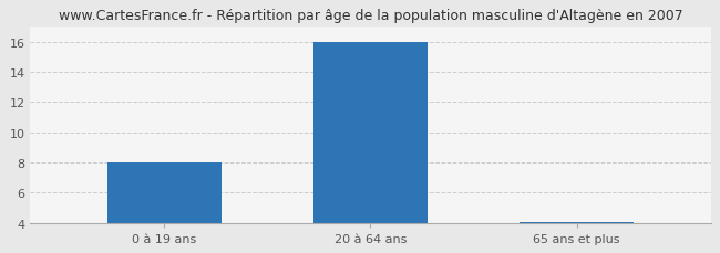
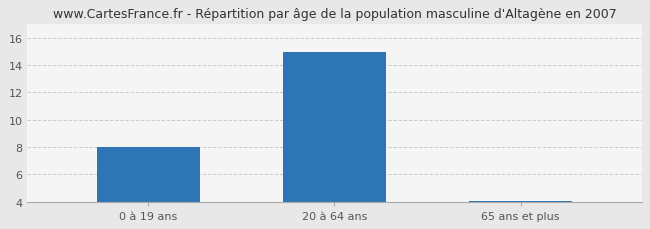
20 à 64 ans: 16.0 -> 15.0
